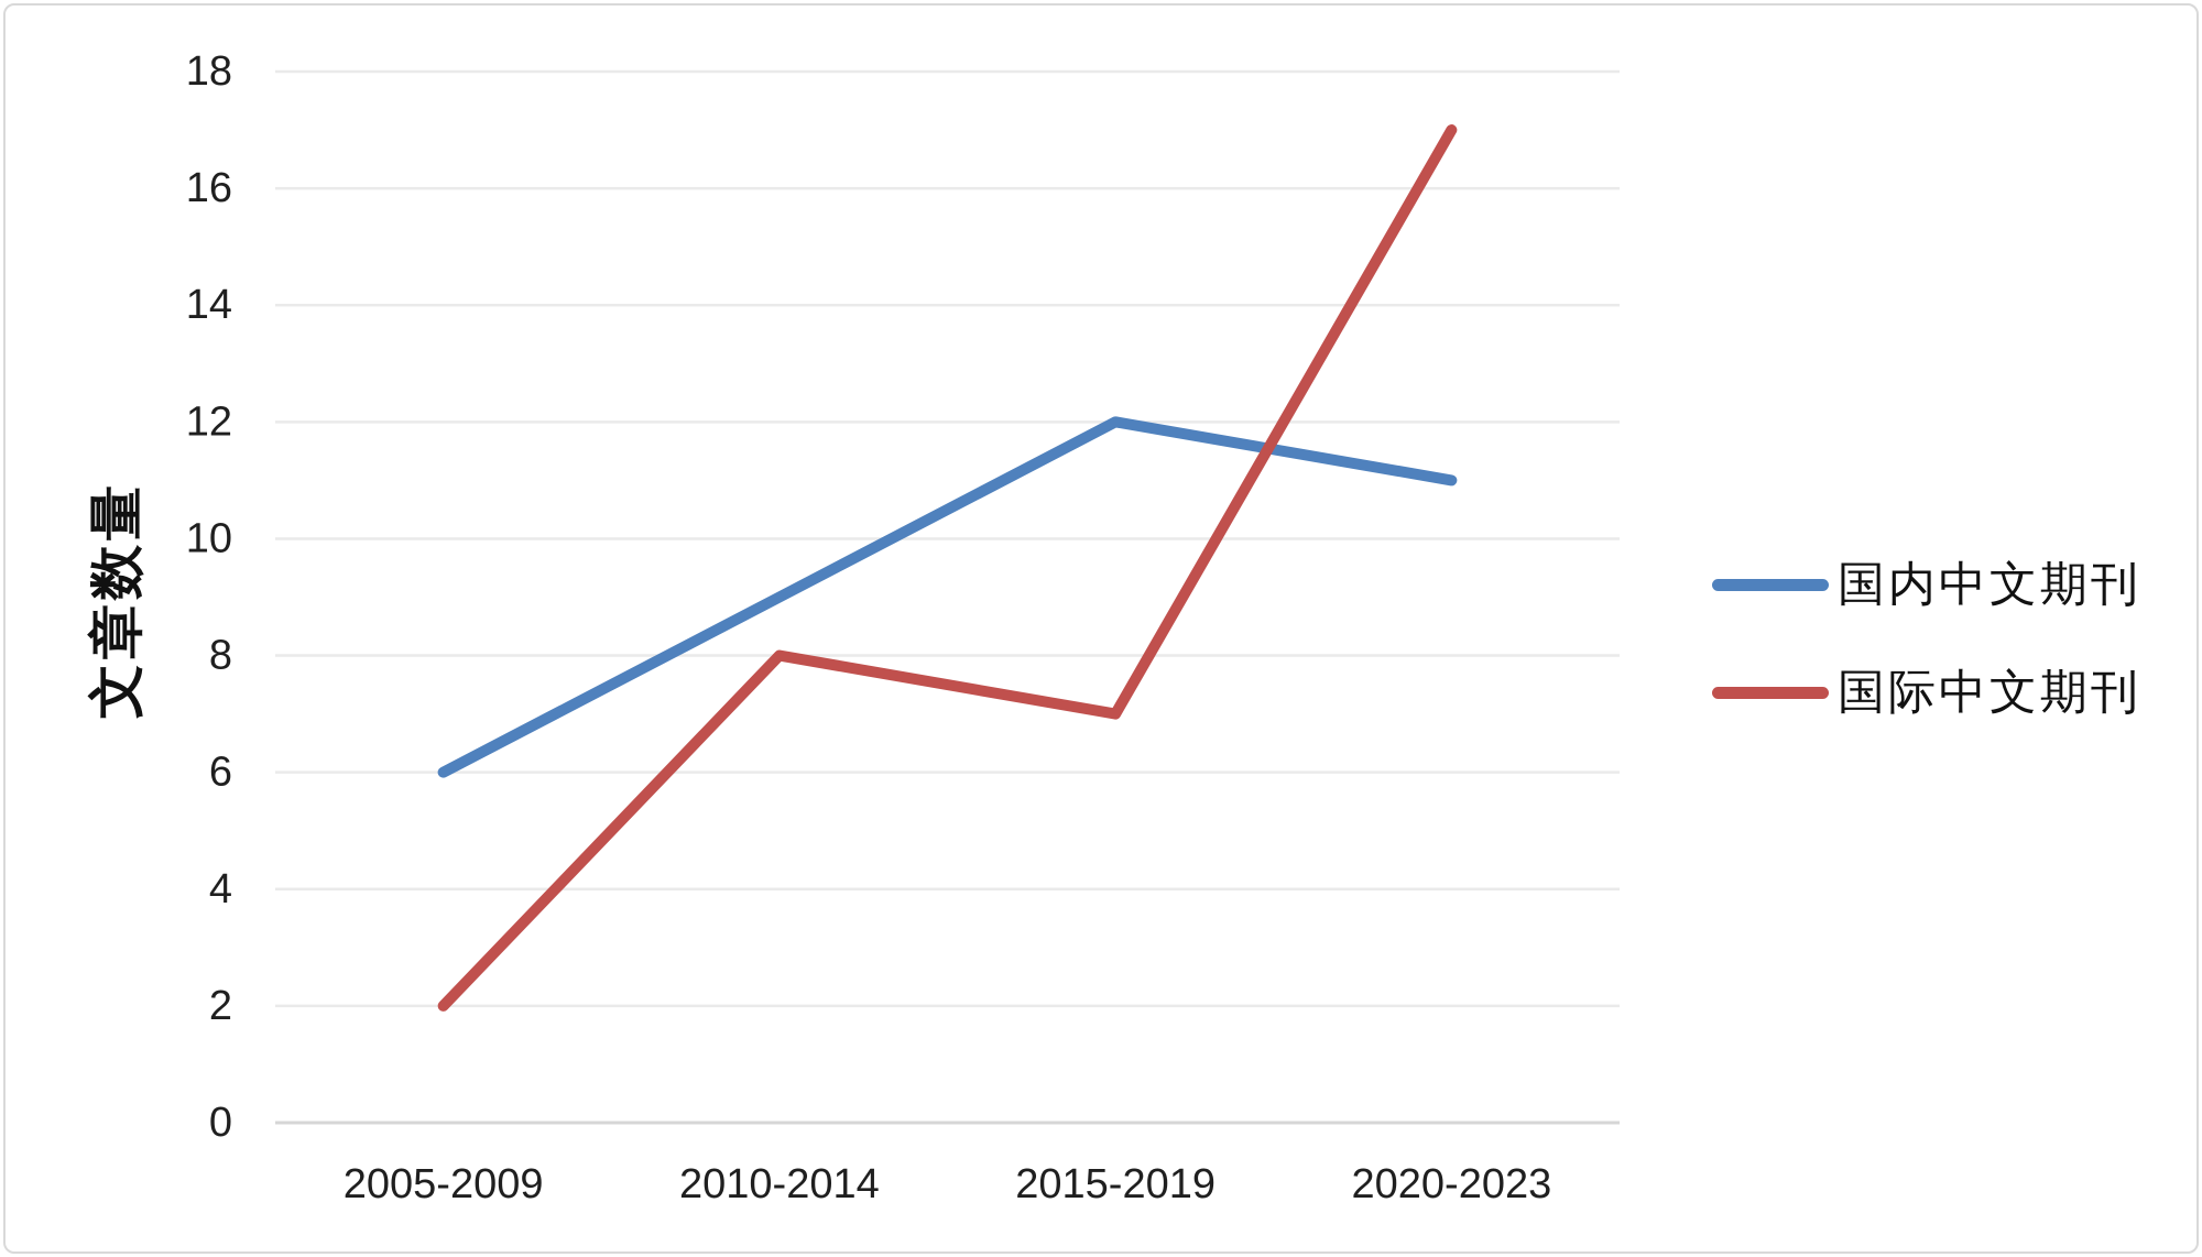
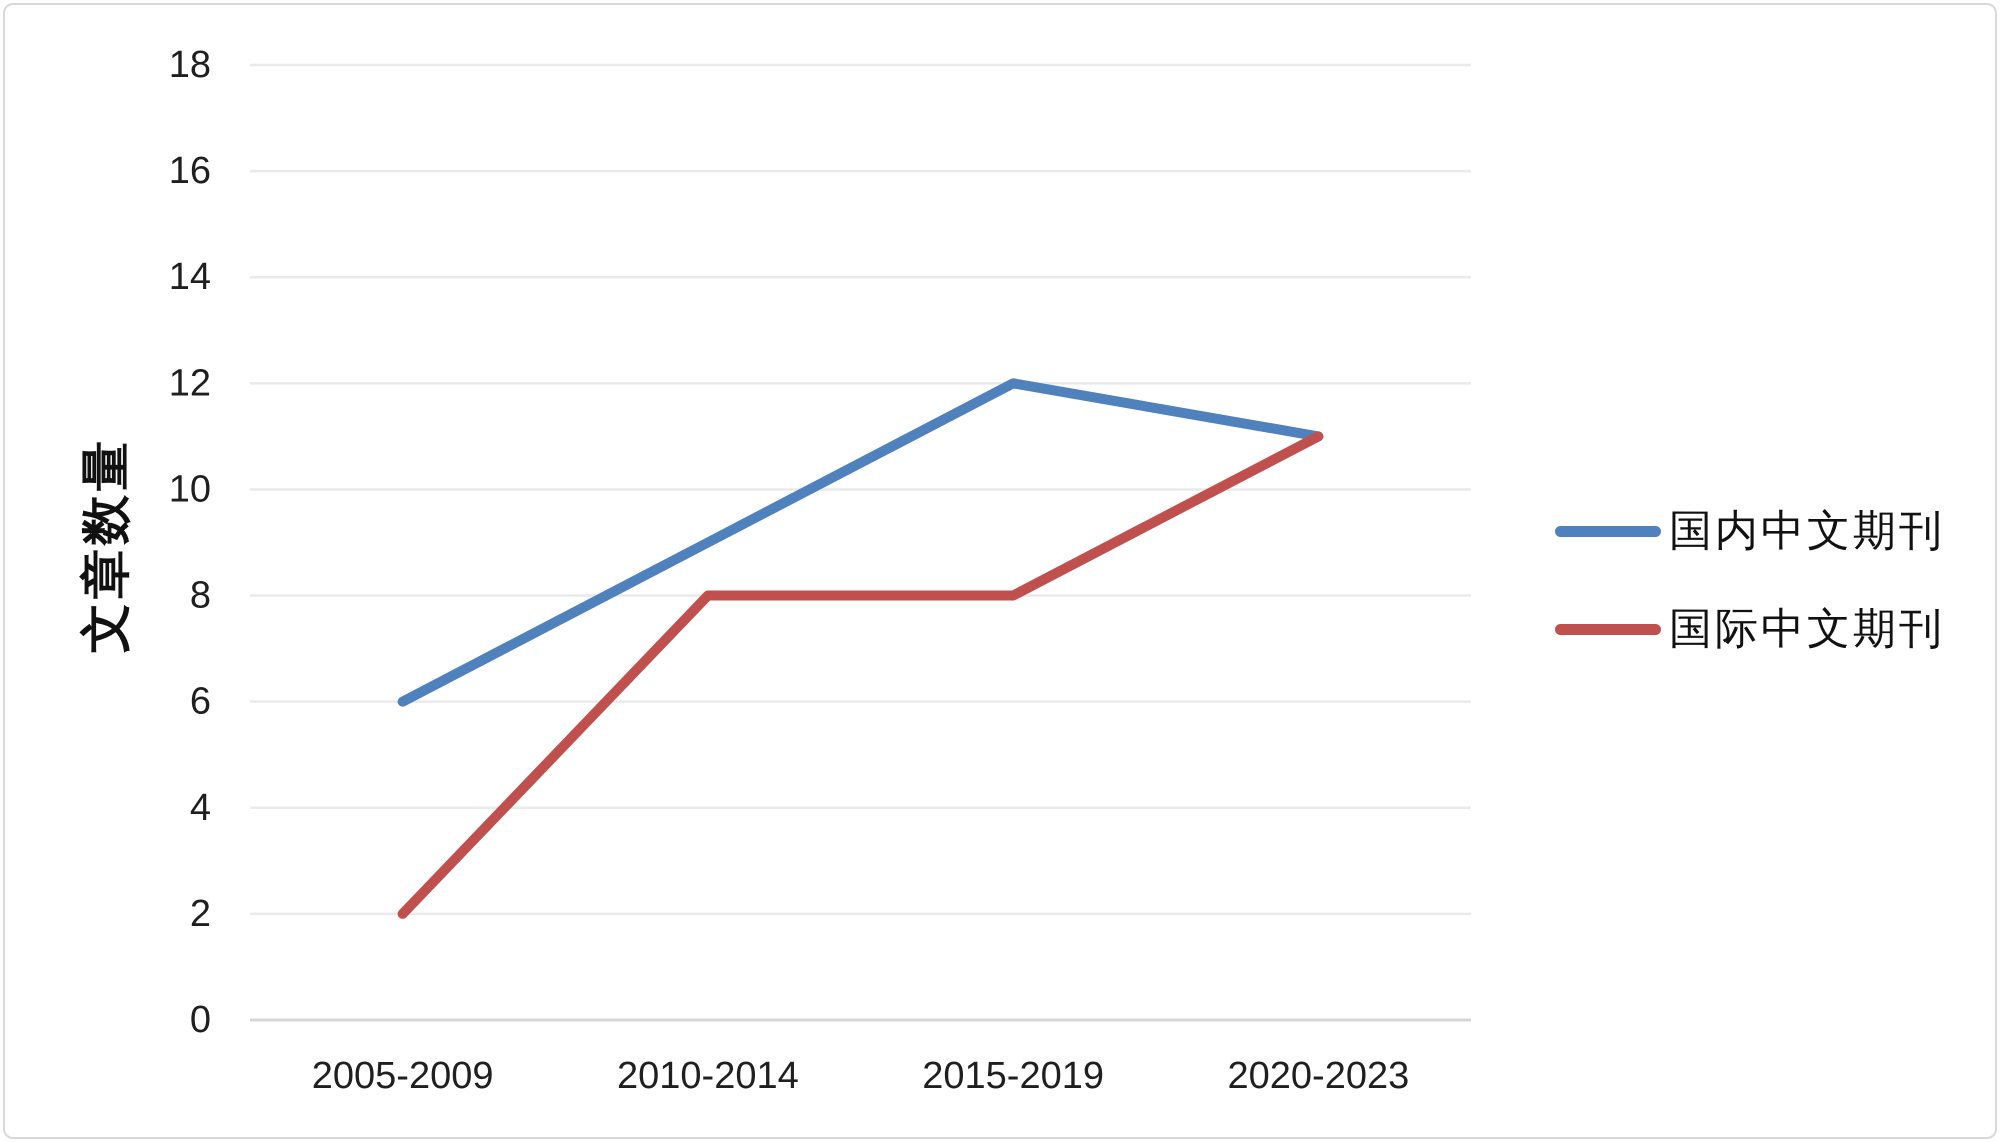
国际中文期刊/2015-2019: 7 -> 8
国际中文期刊/2020-2023: 17 -> 11
